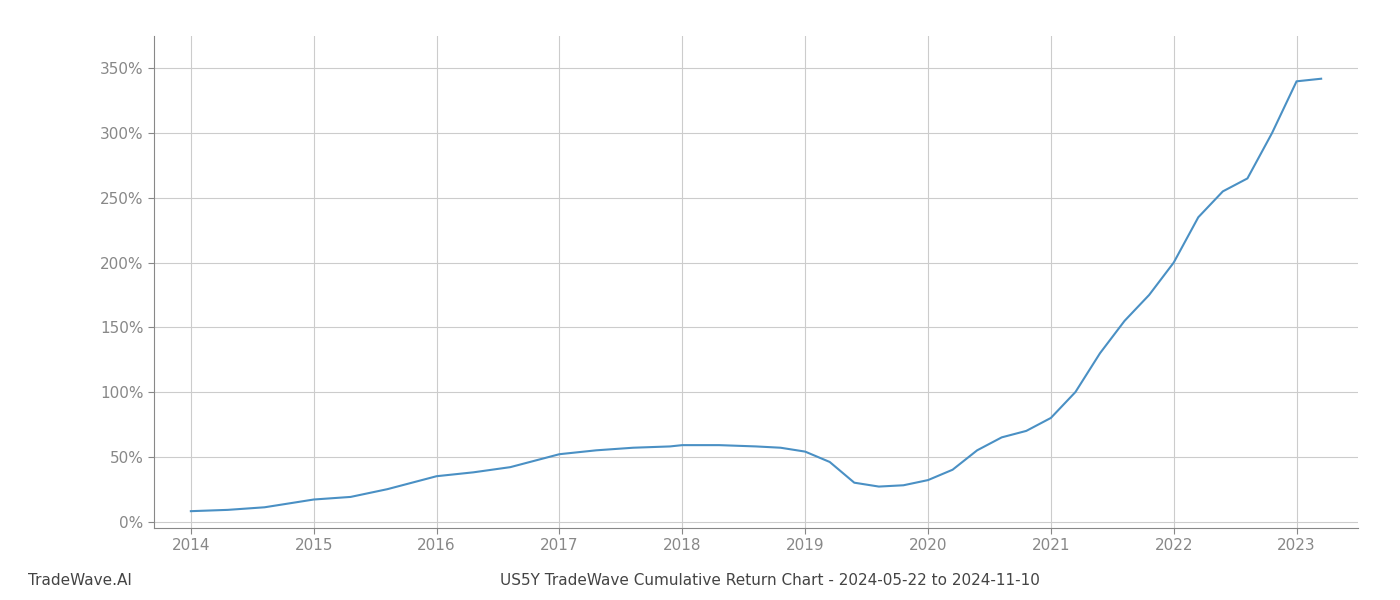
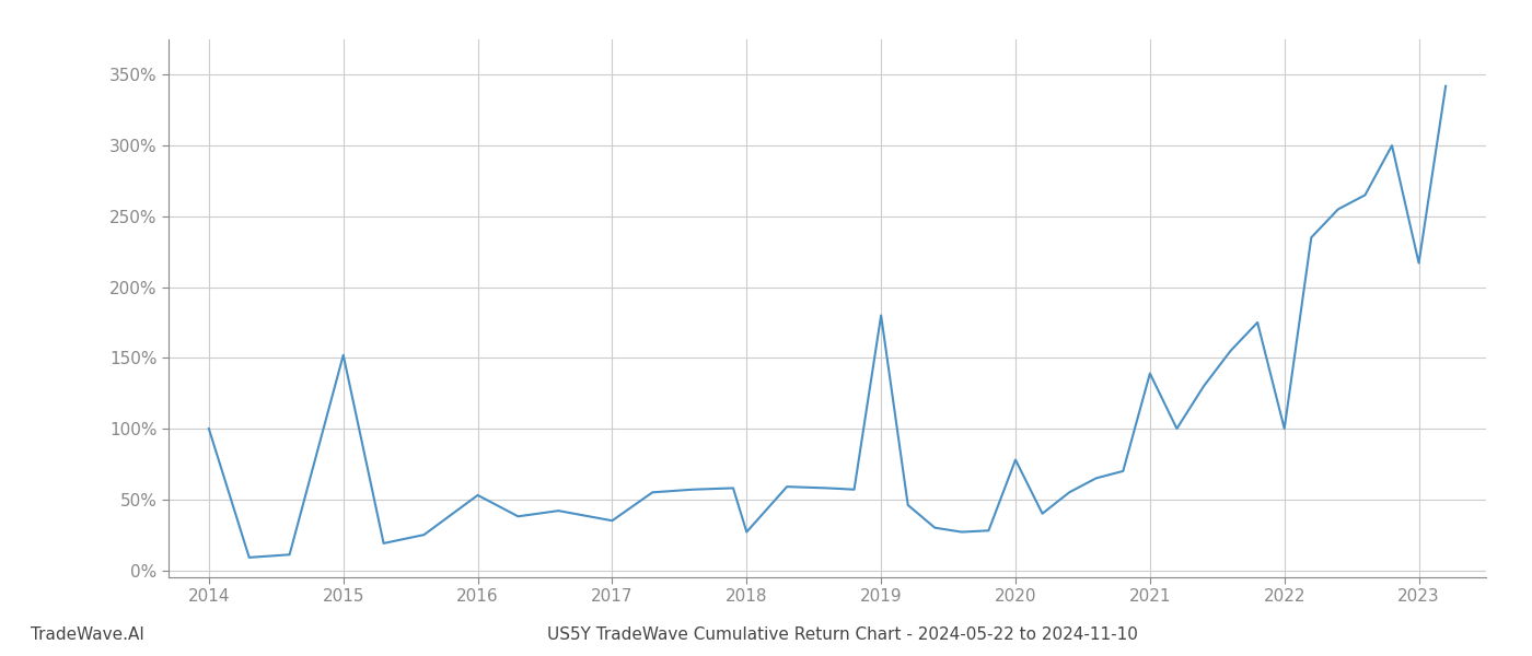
2014: 8% -> 100%
2015: 17% -> 152%
2016: 35% -> 53%
2017: 52% -> 35%
2018: 59% -> 27%
2019: 54% -> 180%
2020: 32% -> 78%
2021: 80% -> 139%
2022: 200% -> 100%
2023: 340% -> 217%
